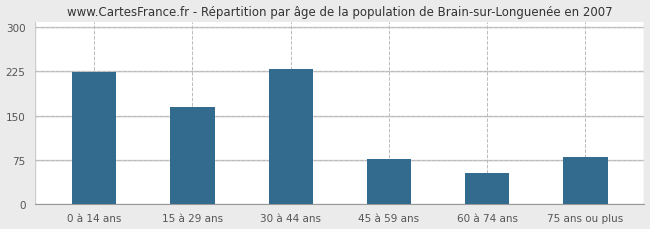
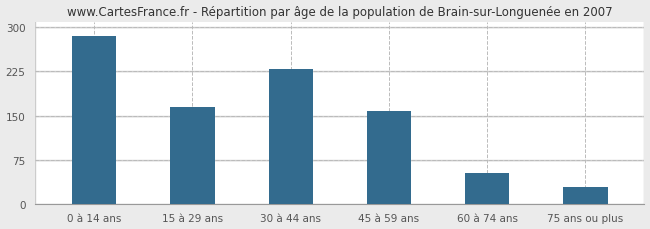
0 à 14 ans: 224 -> 285
45 à 59 ans: 76 -> 158
75 ans ou plus: 80 -> 28
